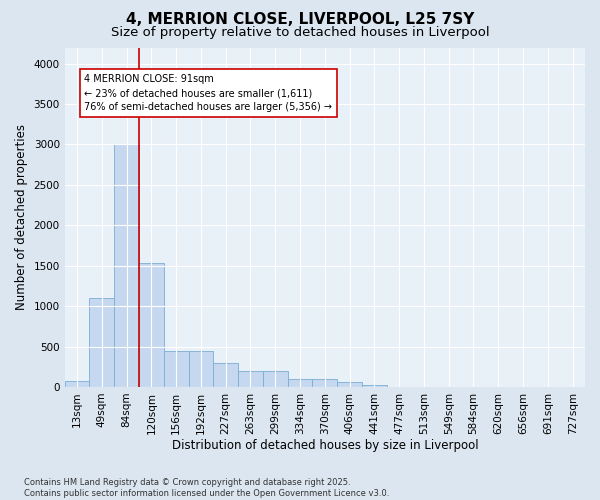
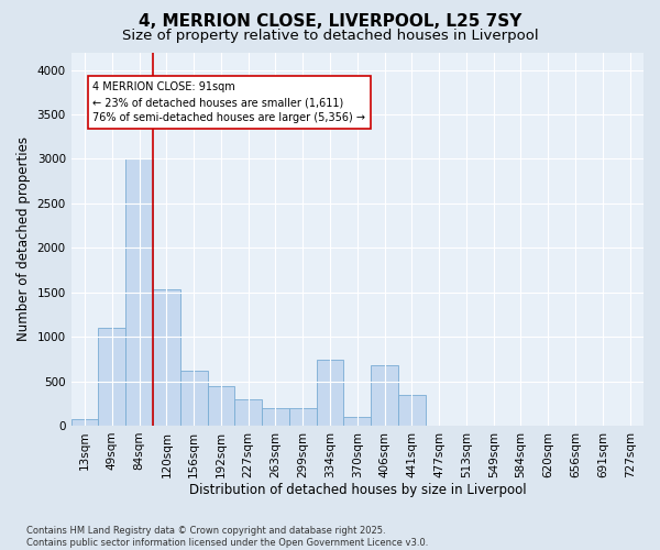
156sqm: 450 -> 620
334sqm: 100 -> 740
406sqm: 60 -> 680
441sqm: 30 -> 340
